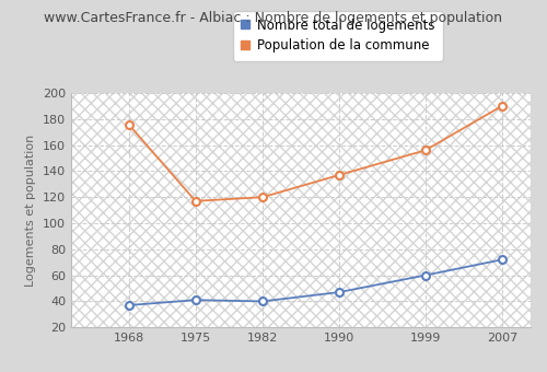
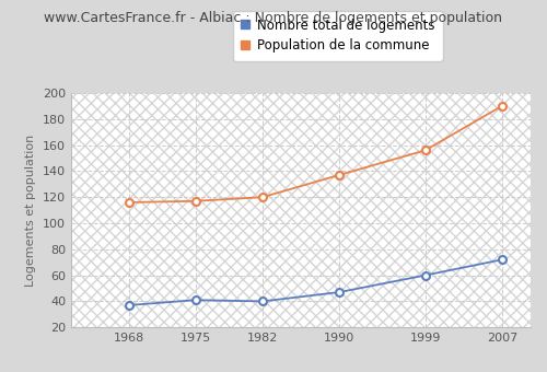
Population de la commune/1968: 176 -> 116
